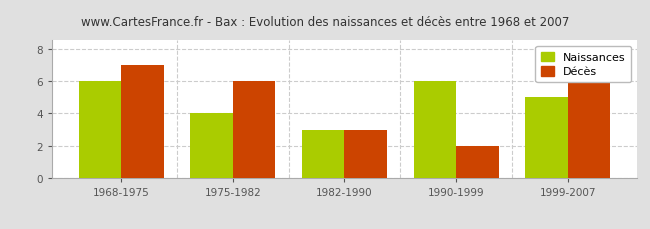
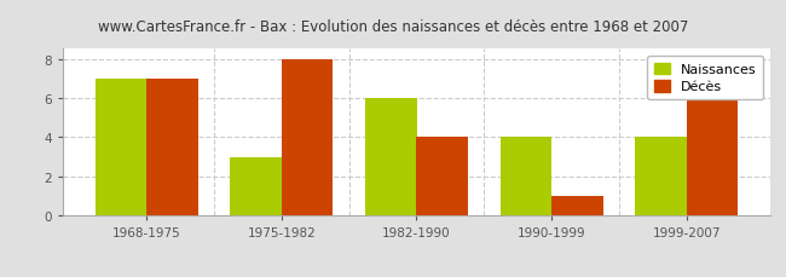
Naissances/1968-1975: 6 -> 7
Naissances/1975-1982: 4 -> 3
Décès/1975-1982: 6 -> 8
Naissances/1982-1990: 3 -> 6
Décès/1982-1990: 3 -> 4
Naissances/1990-1999: 6 -> 4
Décès/1990-1999: 2 -> 1
Naissances/1999-2007: 5 -> 4
